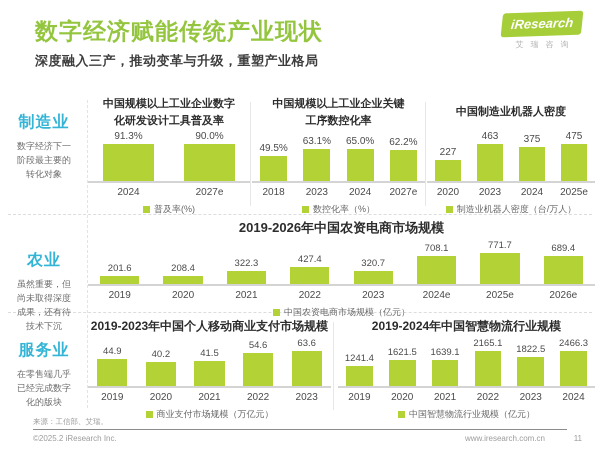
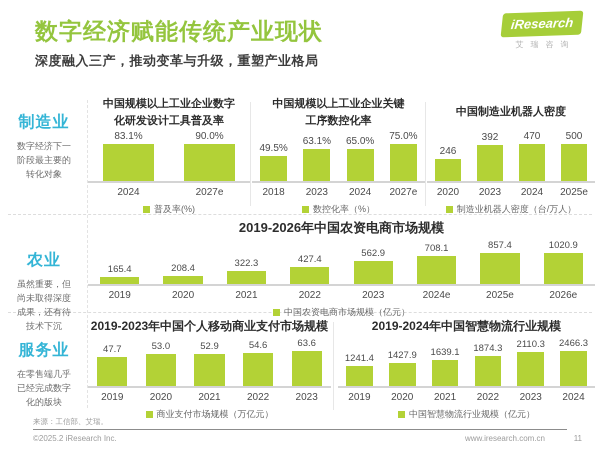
中国规模以上工业企业数字化研发设计工具普及率/2024: 91.3% -> 83.1%
中国规模以上工业企业关键工序数控化率/2027e: 62.2% -> 75.0%
中国制造业机器人密度/2020: 227 -> 246
中国制造业机器人密度/2023: 463 -> 392
中国制造业机器人密度/2024: 375 -> 470
中国制造业机器人密度/2025e: 475 -> 500
2019-2026年中国农资电商市场规模/2019: 201.6 -> 165.4
2019-2026年中国农资电商市场规模/2023: 320.7 -> 562.9
2019-2026年中国农资电商市场规模/2025e: 771.7 -> 857.4
2019-2026年中国农资电商市场规模/2026e: 689.4 -> 1020.9
2019-2023年中国个人移动商业支付市场规模/2019: 44.9 -> 47.7
2019-2023年中国个人移动商业支付市场规模/2020: 40.2 -> 53.0
2019-2023年中国个人移动商业支付市场规模/2021: 41.5 -> 52.9
2019-2024年中国智慧物流行业规模/2020: 1621.5 -> 1427.9
2019-2024年中国智慧物流行业规模/2022: 2165.1 -> 1874.3
2019-2024年中国智慧物流行业规模/2023: 1822.5 -> 2110.3
